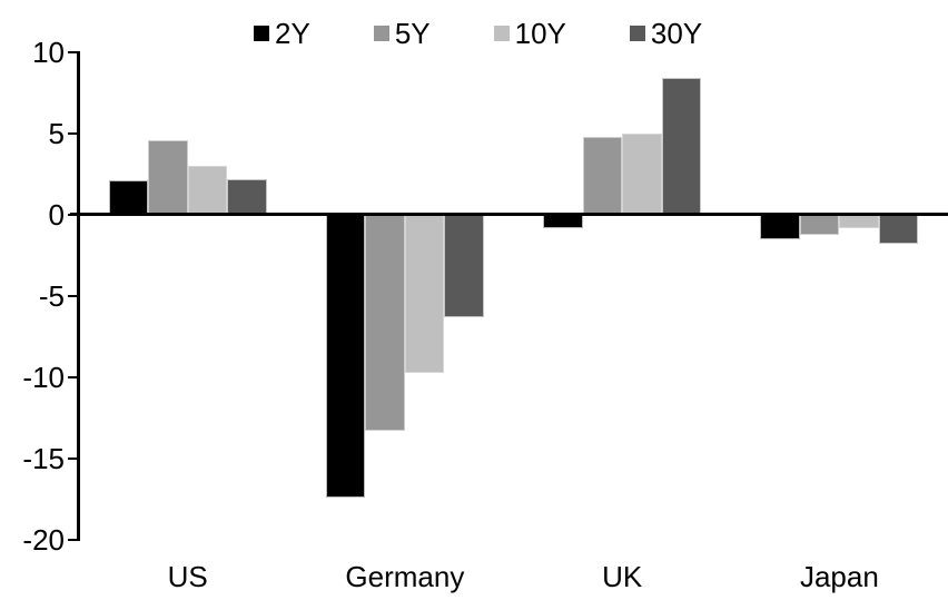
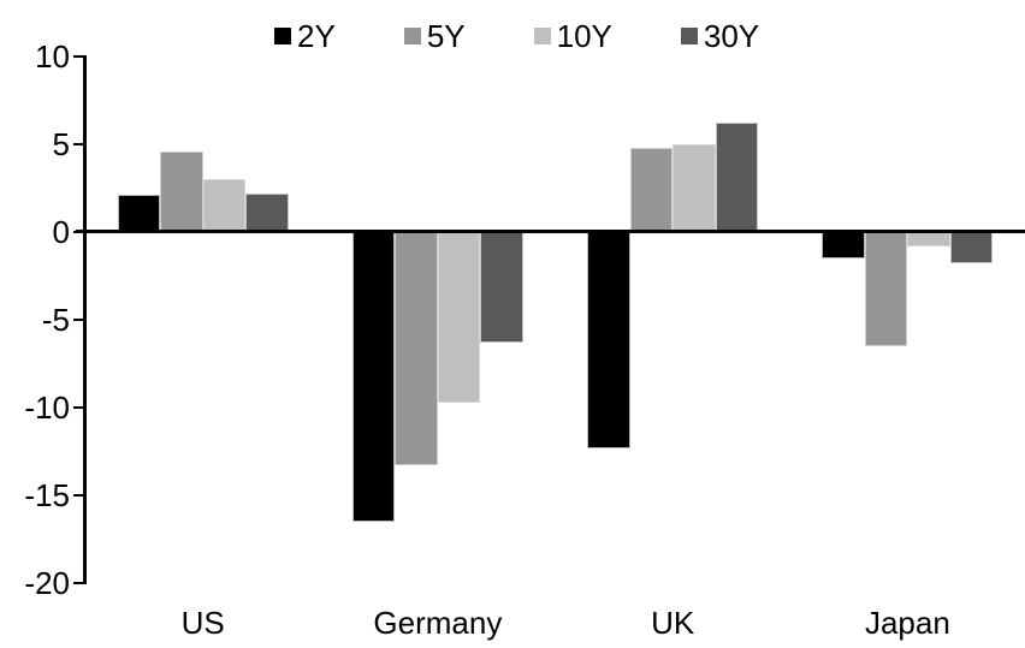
2Y/Germany: -17.4 -> -16.5
2Y/UK: -0.8 -> -12.3
30Y/UK: 8.4 -> 6.2
5Y/Japan: -1.2 -> -6.5
